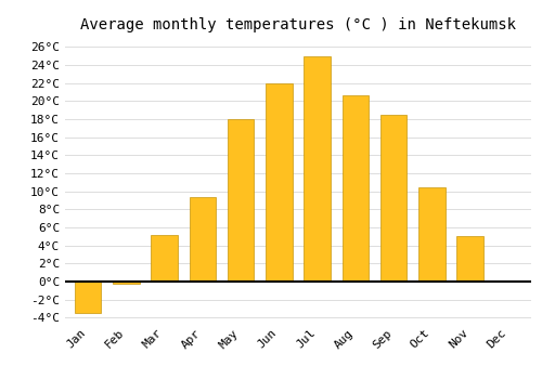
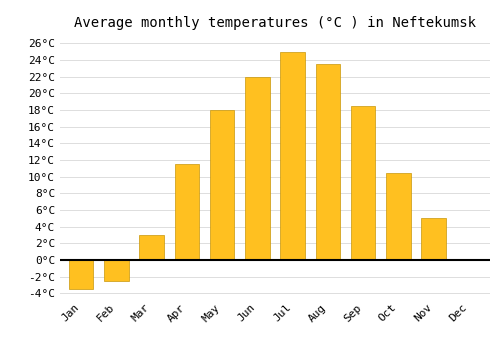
Feb: -0.2°C -> -2.5°C
Mar: 5.2°C -> 3.0°C
Apr: 9.4°C -> 11.5°C
Aug: 20.6°C -> 23.5°C
